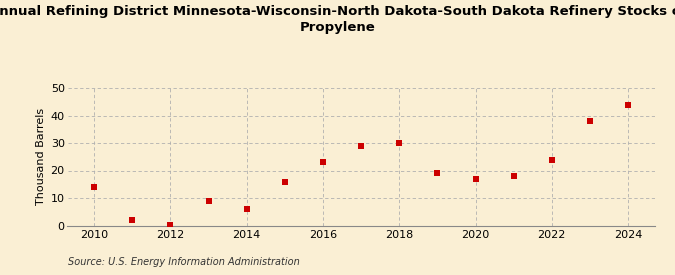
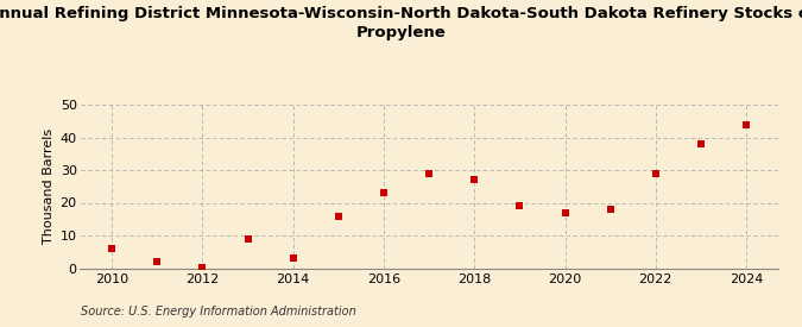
2010: 14.0 -> 6.0
2014: 6.0 -> 3.0
2018: 30.0 -> 27.0
2022: 24.0 -> 29.0
